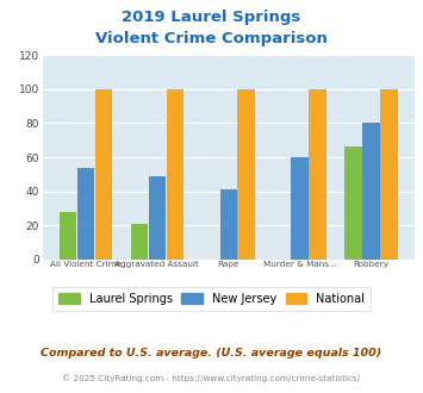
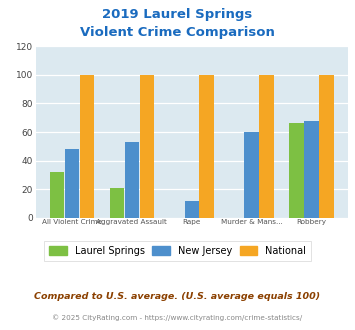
Laurel Springs/All Violent Crime: 28 -> 32
New Jersey/All Violent Crime: 54 -> 48
New Jersey/Aggravated Assault: 49 -> 53
New Jersey/Rape: 41 -> 12
New Jersey/Robbery: 80 -> 68
